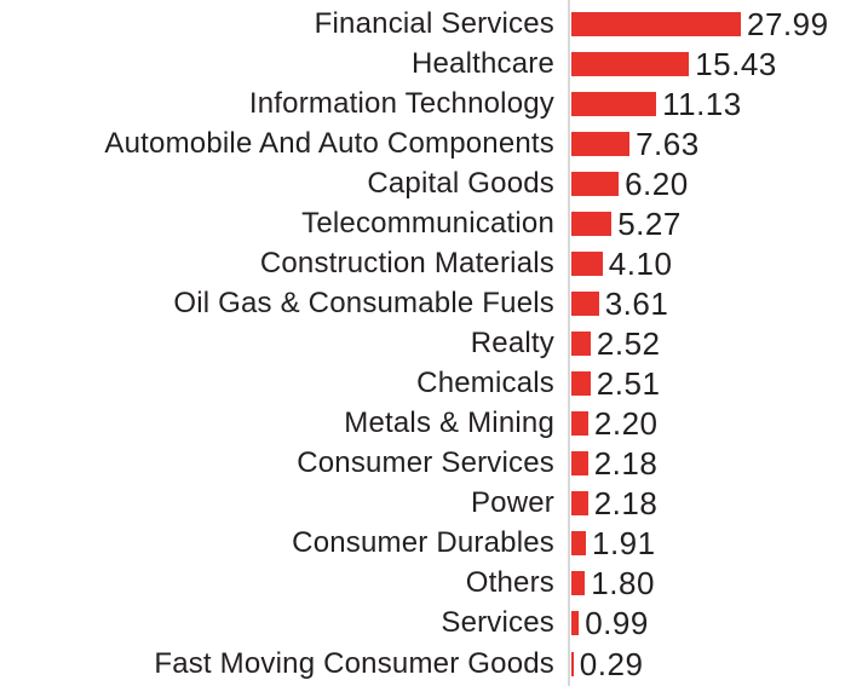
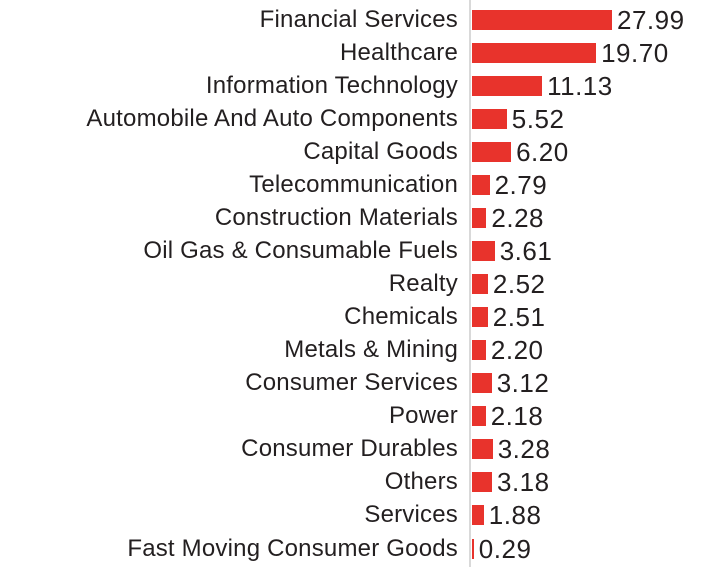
Healthcare: 15.43 -> 19.70
Automobile And Auto Components: 7.63 -> 5.52
Telecommunication: 5.27 -> 2.79
Construction Materials: 4.10 -> 2.28
Consumer Services: 2.18 -> 3.12
Consumer Durables: 1.91 -> 3.28
Others: 1.80 -> 3.18
Services: 0.99 -> 1.88
